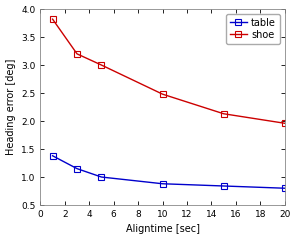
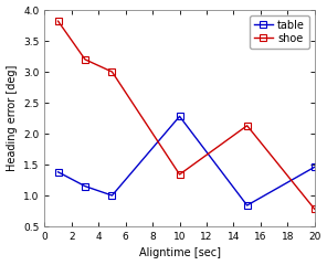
table/10: 0.88 -> 2.28
shoe/10: 2.48 -> 1.34
table/20: 0.80 -> 1.46
shoe/20: 1.96 -> 0.78
